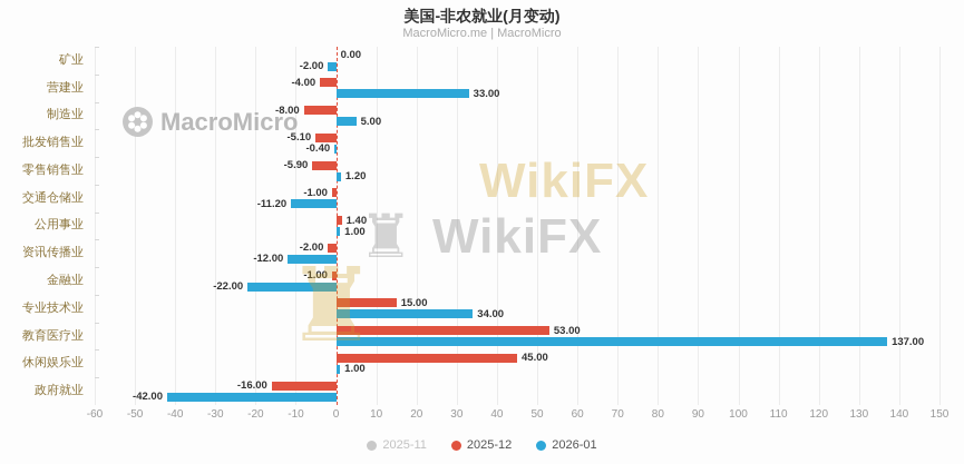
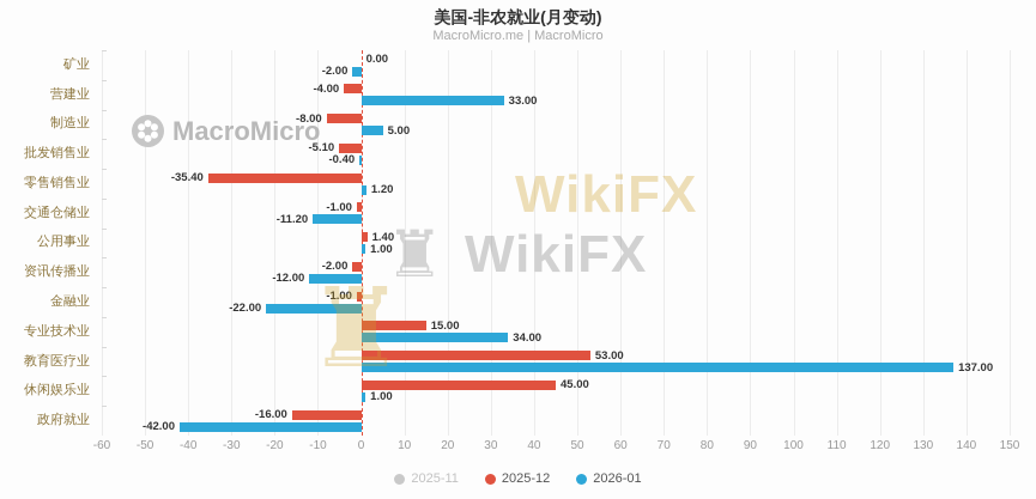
2025-12/零售销售业: -5.90 -> -35.40
